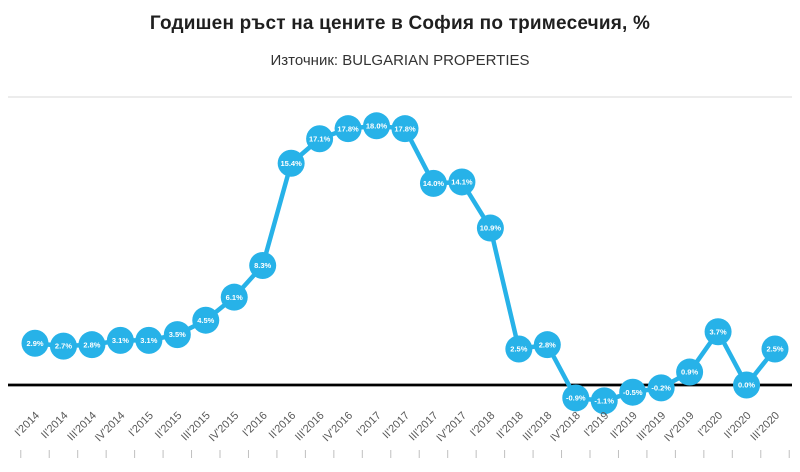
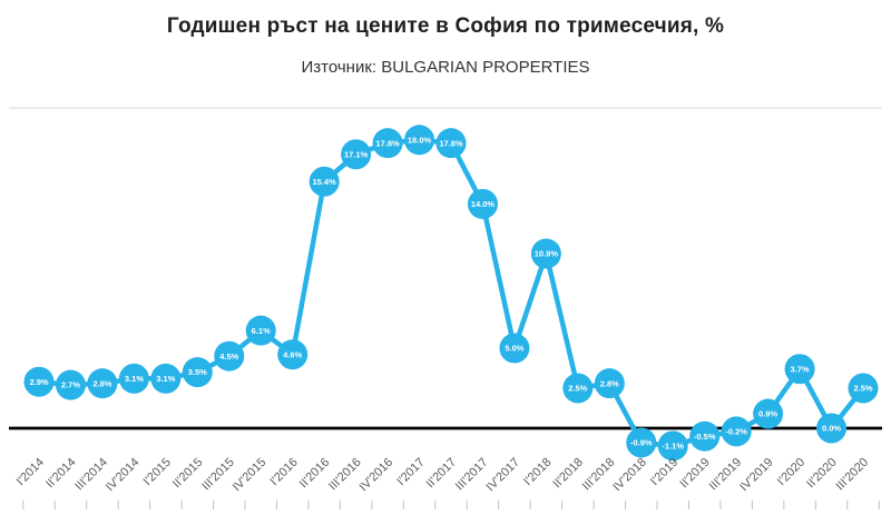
I'2016: 8.3% -> 4.6%
IV'2017: 14.1% -> 5.0%
